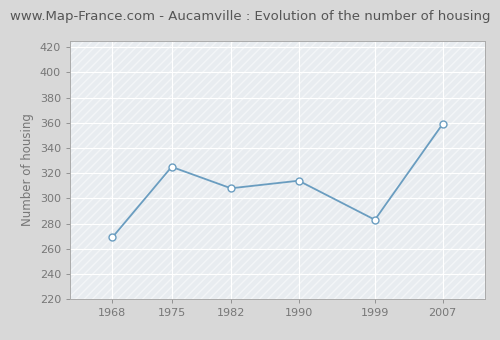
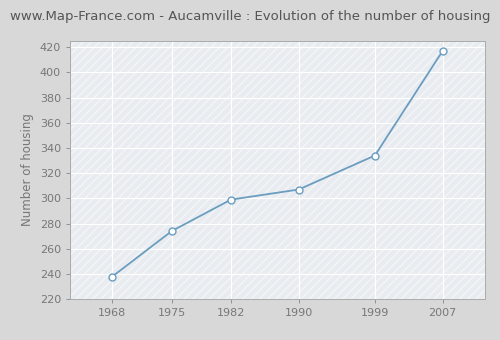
1968: 269 -> 238
1975: 325 -> 274
1982: 308 -> 299
1990: 314 -> 307
1999: 283 -> 334
2007: 359 -> 417
